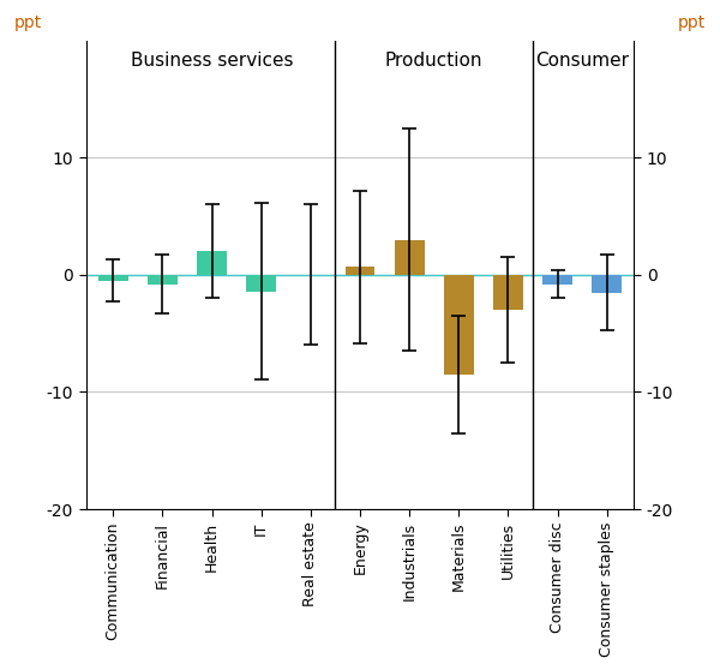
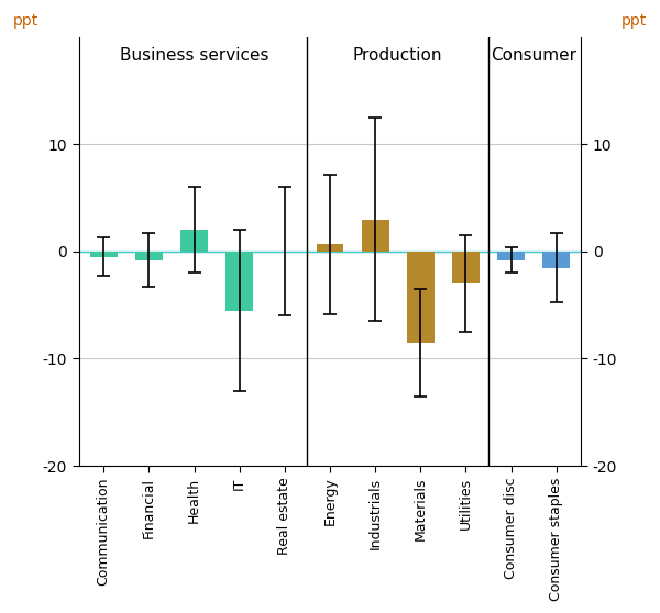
IT: -1.4 -> -5.5
